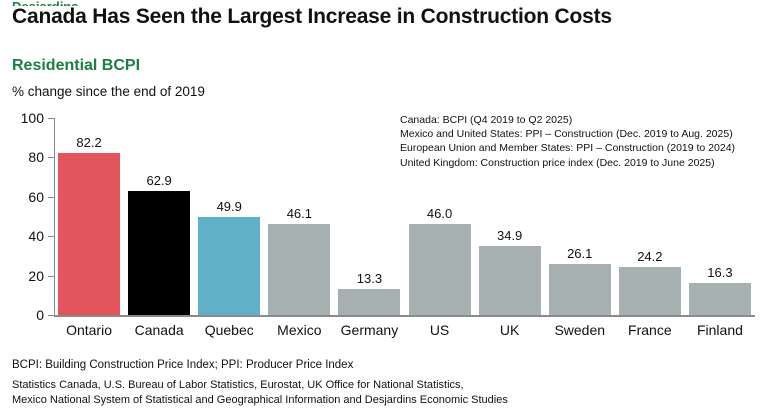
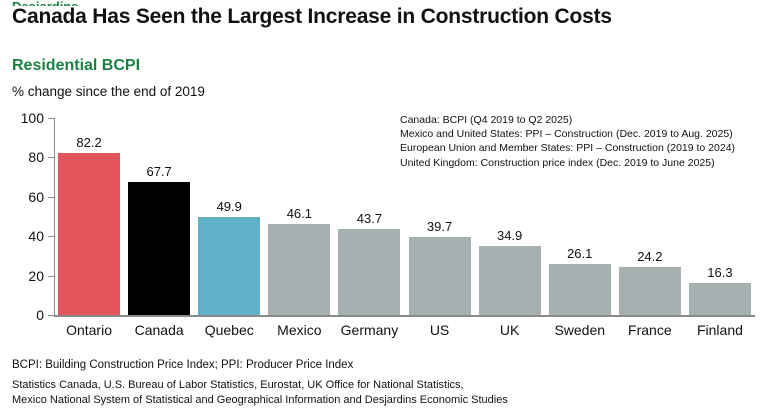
Canada: 62.9 -> 67.7
Germany: 13.3 -> 43.7
US: 46.0 -> 39.7
